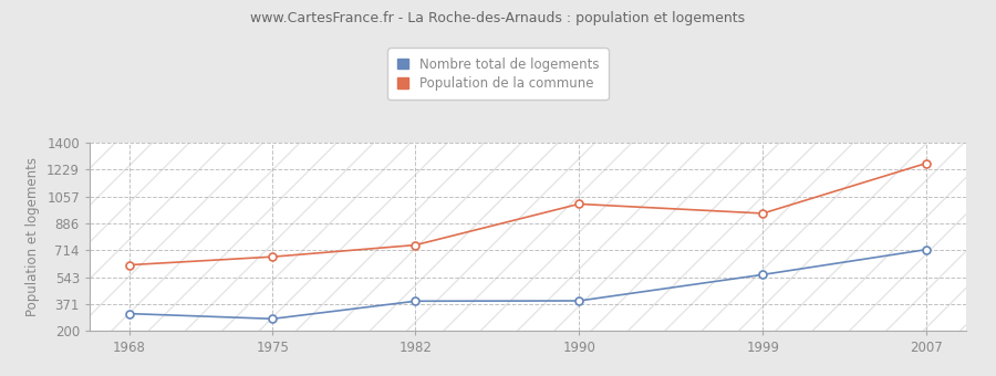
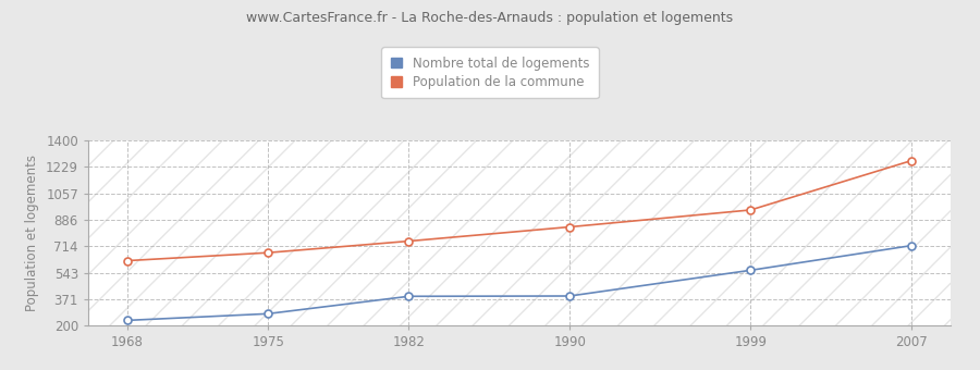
Nombre total de logements/1968: 310 -> 230
Population de la commune/1990: 1010 -> 840
